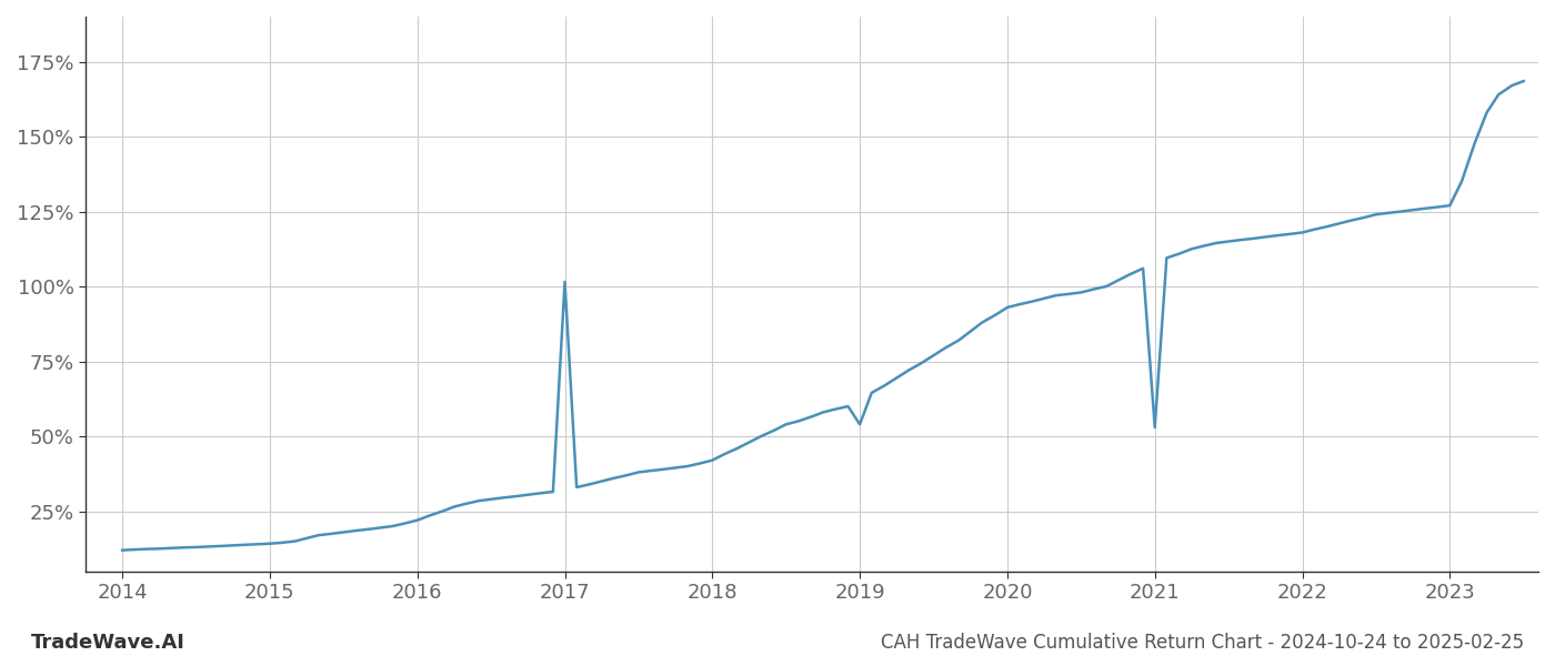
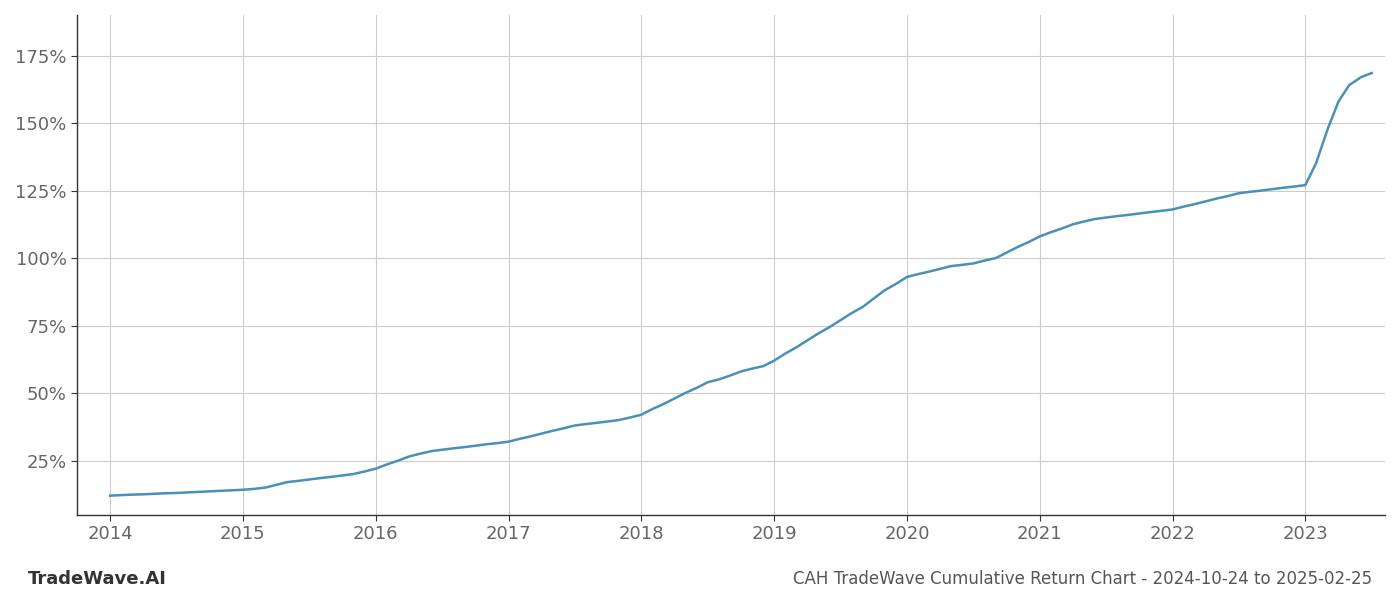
2017: 101.5% -> 32.0%
2019: 54.0% -> 62.0%
2021: 53.0% -> 108.0%
